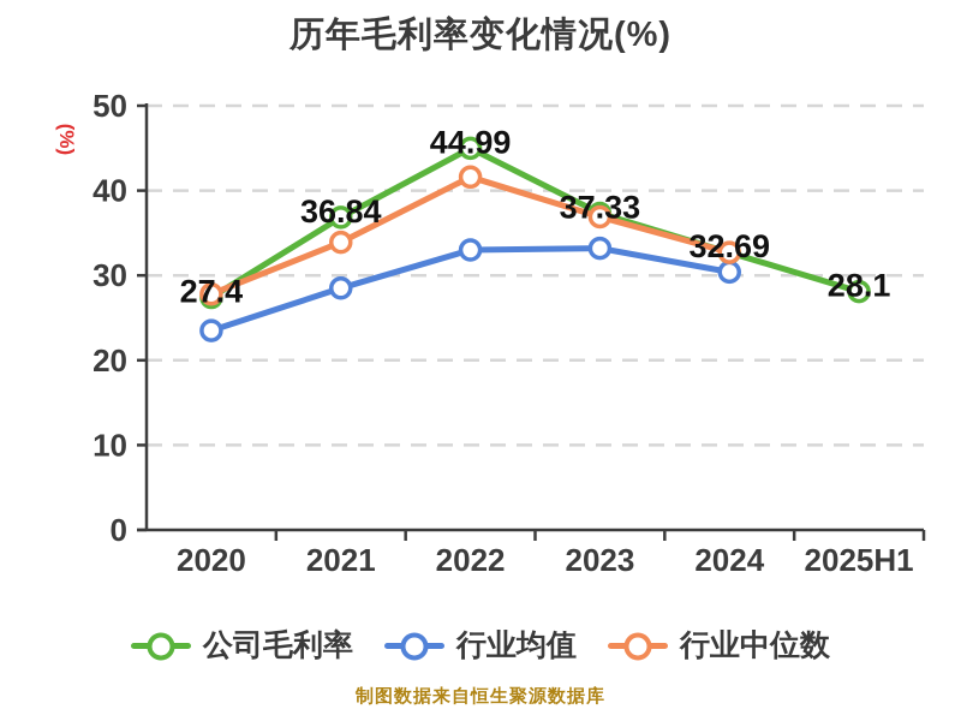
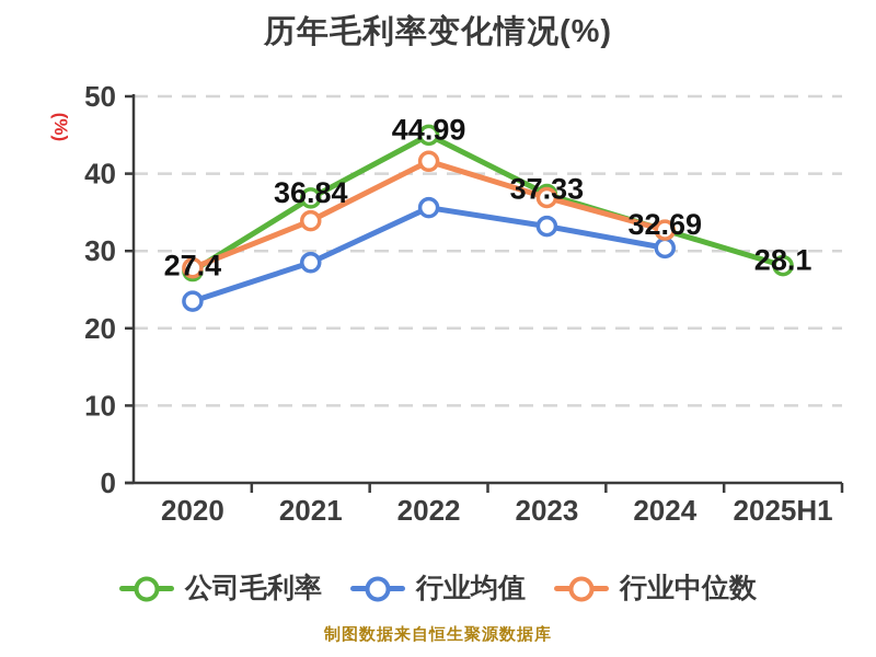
行业均值/2022: 33 -> 36
